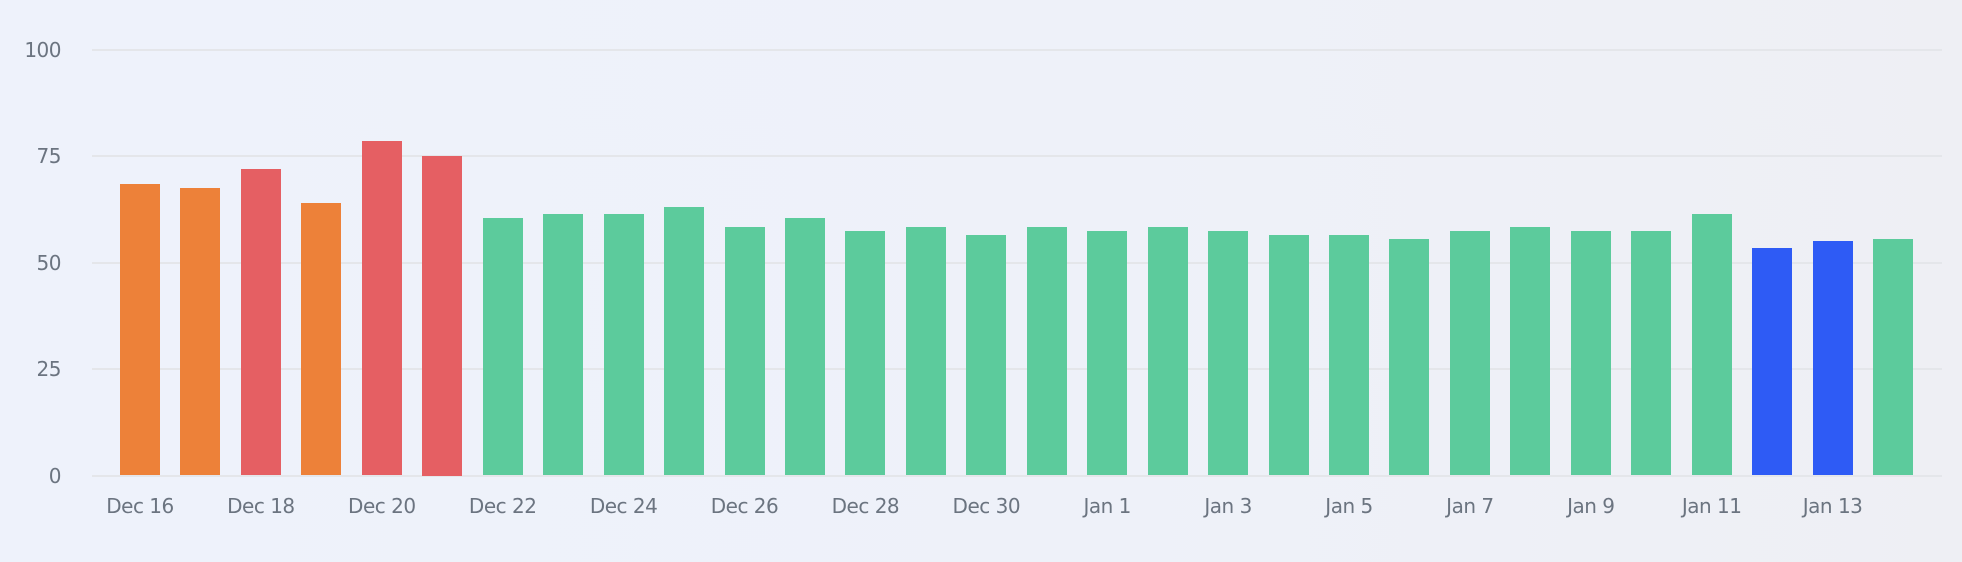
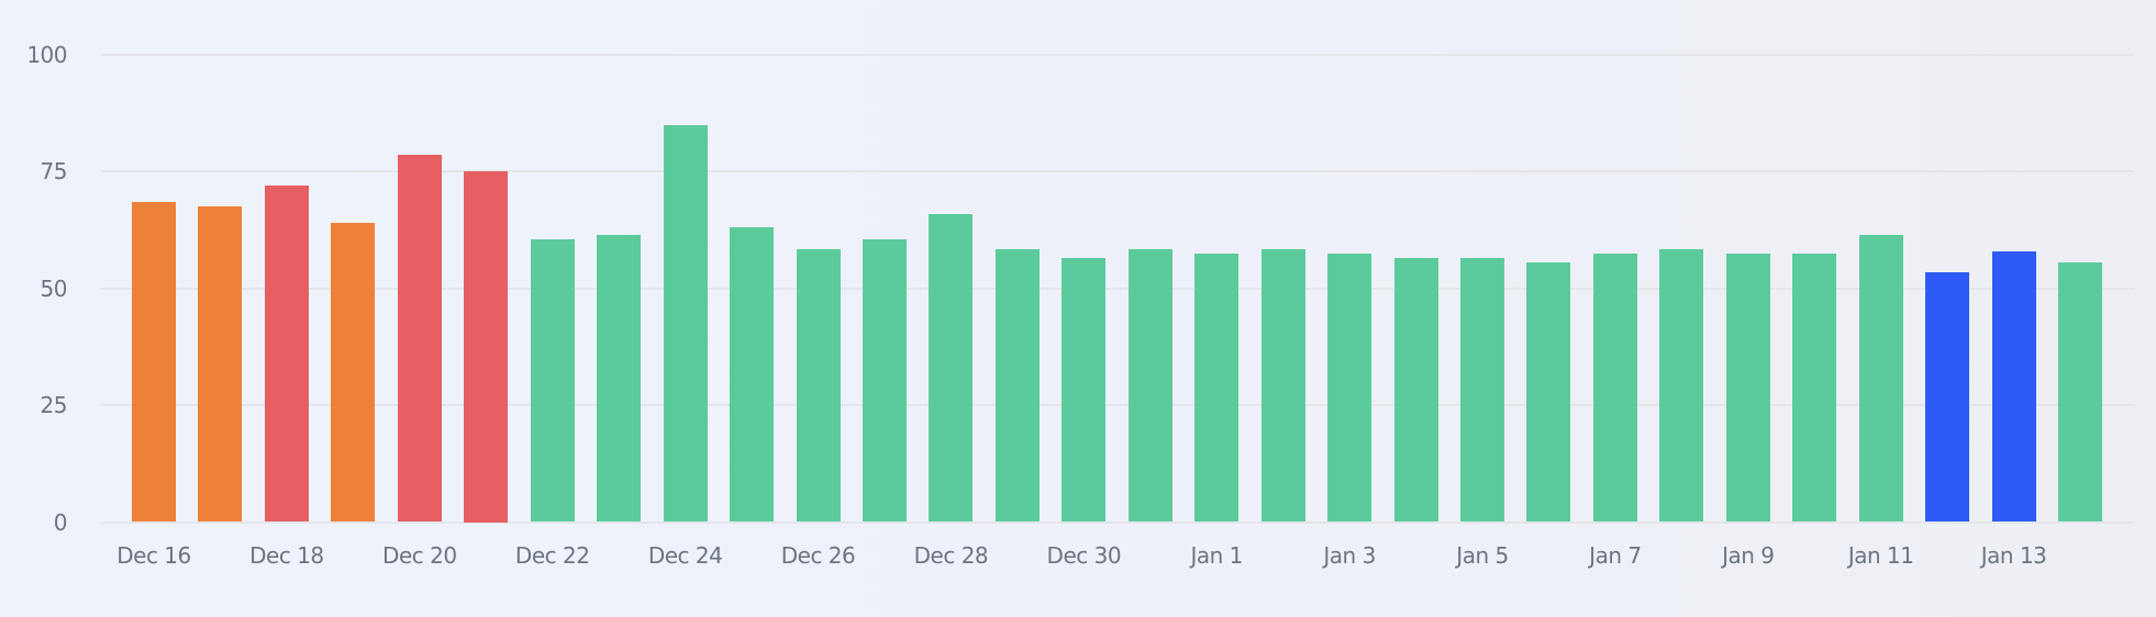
Dec 24: 62 -> 85
Dec 28: 58 -> 66
Jan 13: 55 -> 58
